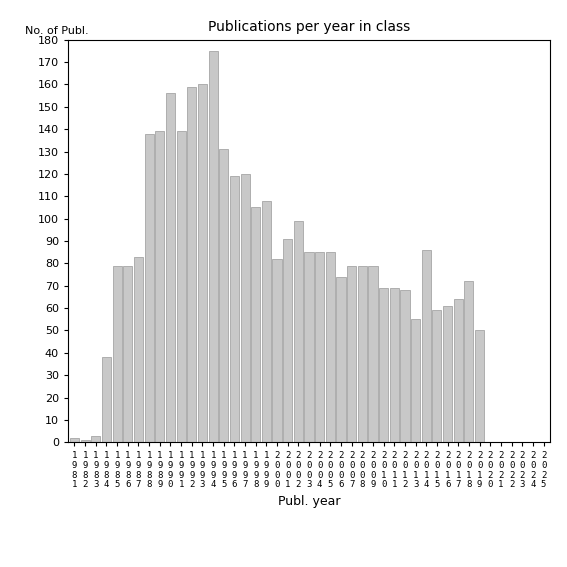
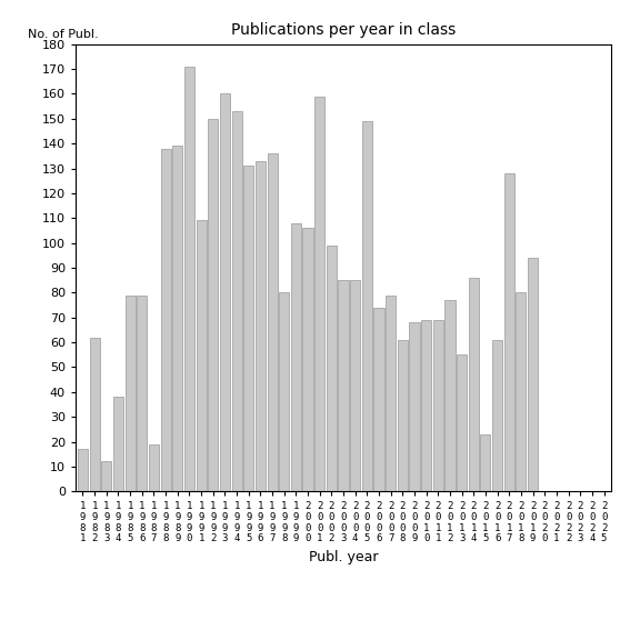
1 9 8 1: 2 -> 17
1 9 8 2: 1 -> 62
1 9 8 3: 3 -> 12
1 9 8 7: 83 -> 19
1 9 9 0: 156 -> 171
1 9 9 1: 139 -> 109
1 9 9 2: 159 -> 150
1 9 9 4: 175 -> 153
1 9 9 6: 119 -> 133
1 9 9 7: 120 -> 136
1 9 9 8: 105 -> 80
2 0 0 0: 82 -> 106
2 0 0 1: 91 -> 159
2 0 0 5: 85 -> 149
2 0 0 8: 79 -> 61
2 0 0 9: 79 -> 68
2 0 1 2: 68 -> 77
2 0 1 5: 59 -> 23
2 0 1 7: 64 -> 128
2 0 1 8: 72 -> 80
2 0 1 9: 50 -> 94
